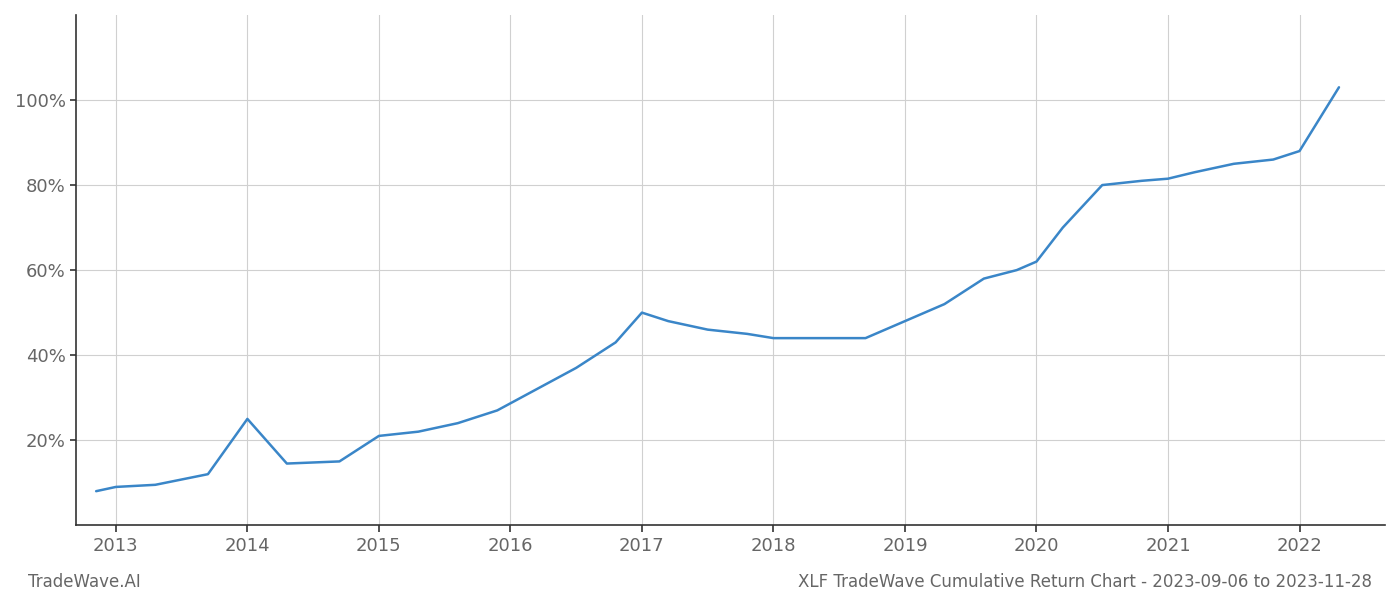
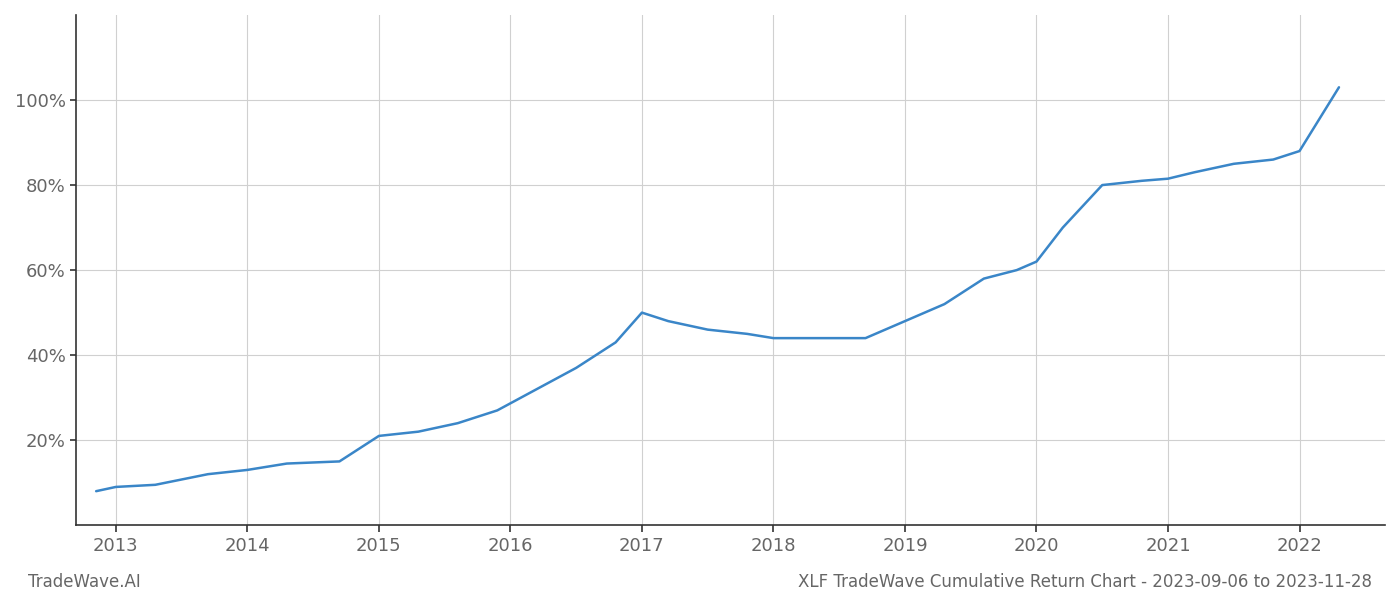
2014: 25.0% -> 13.0%
